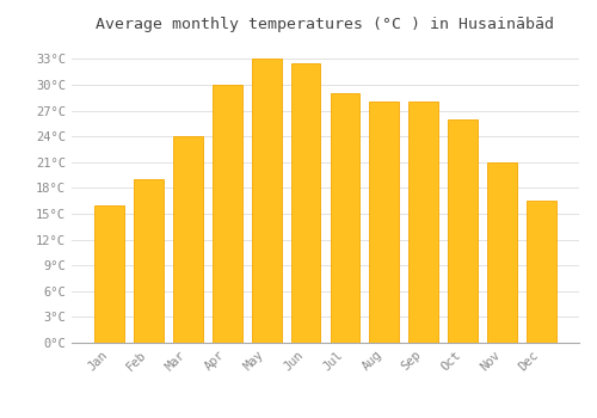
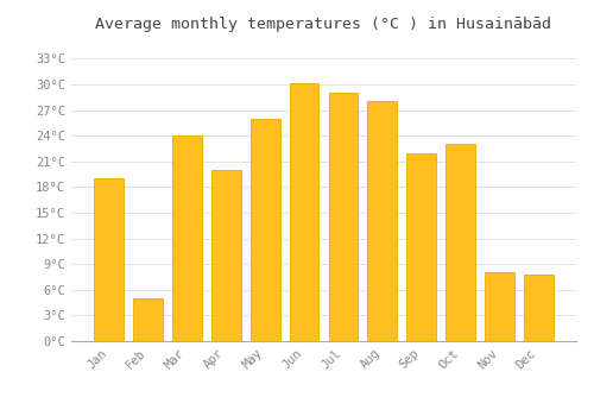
Jan: 16.0°C -> 19.0°C
Feb: 19.0°C -> 5.0°C
Apr: 30.0°C -> 20.0°C
May: 33.0°C -> 26.0°C
Jun: 32.5°C -> 30.2°C
Sep: 28.0°C -> 22.0°C
Oct: 26.0°C -> 23.0°C
Nov: 21.0°C -> 8.0°C
Dec: 16.5°C -> 7.8°C
